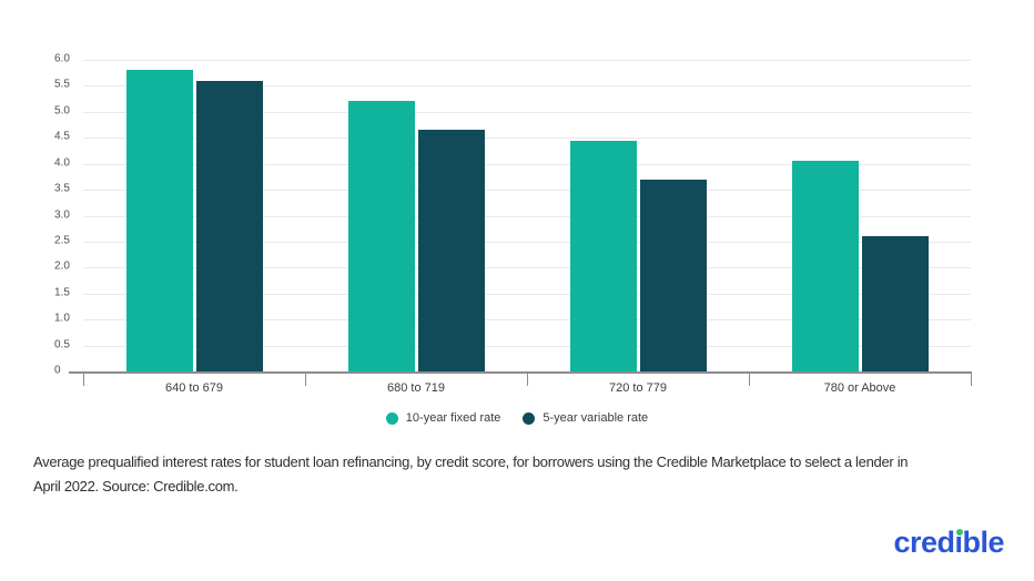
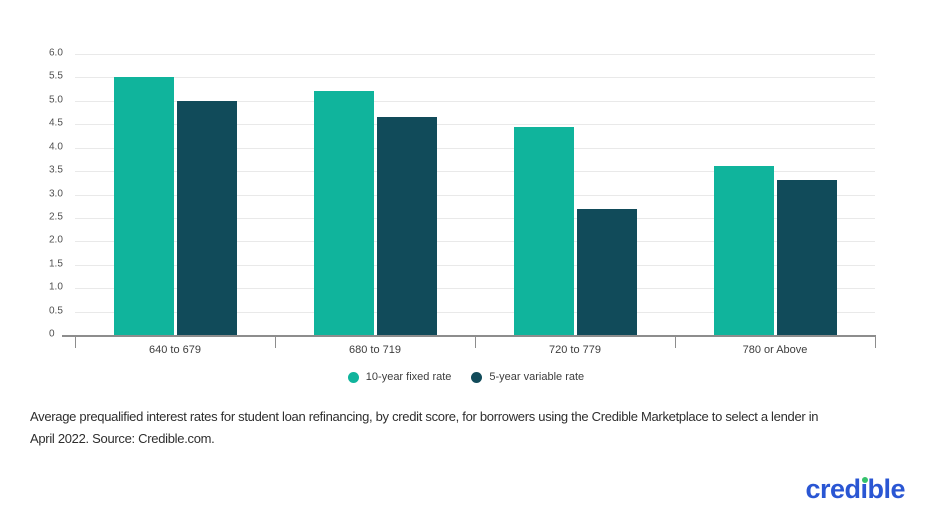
10-year fixed rate/640 to 679: 5.8 -> 5.5
5-year variable rate/640 to 679: 5.6 -> 5.0
5-year variable rate/720 to 779: 3.7 -> 2.7
10-year fixed rate/780 or Above: 4.0 -> 3.6
5-year variable rate/780 or Above: 2.6 -> 3.3
